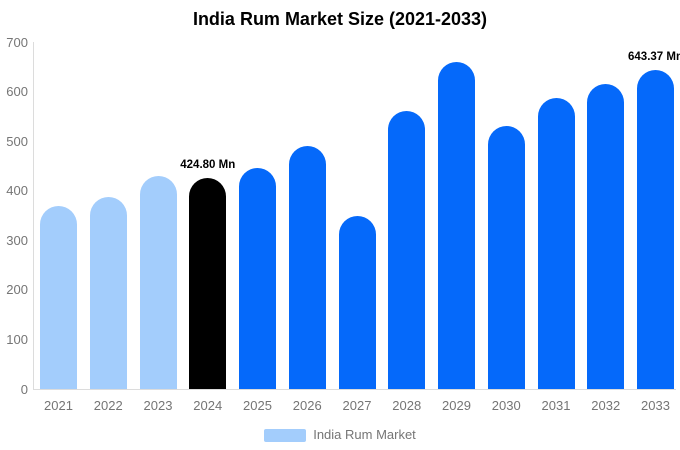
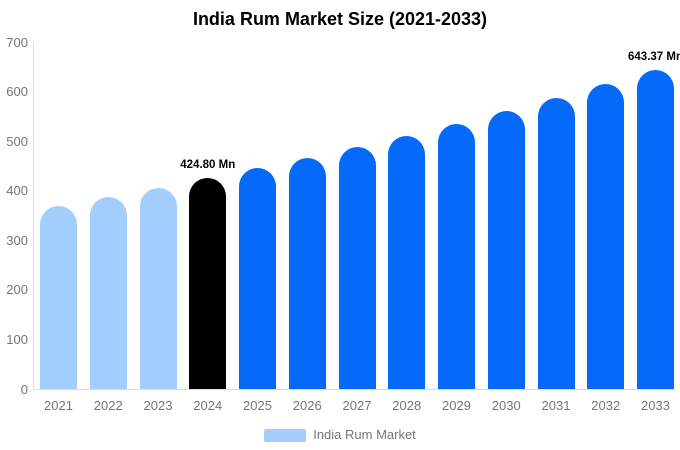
2023: 430 -> 410
2026: 490 -> 470
2027: 350 -> 490
2028: 560 -> 510
2029: 660 -> 540
2030: 530 -> 560
